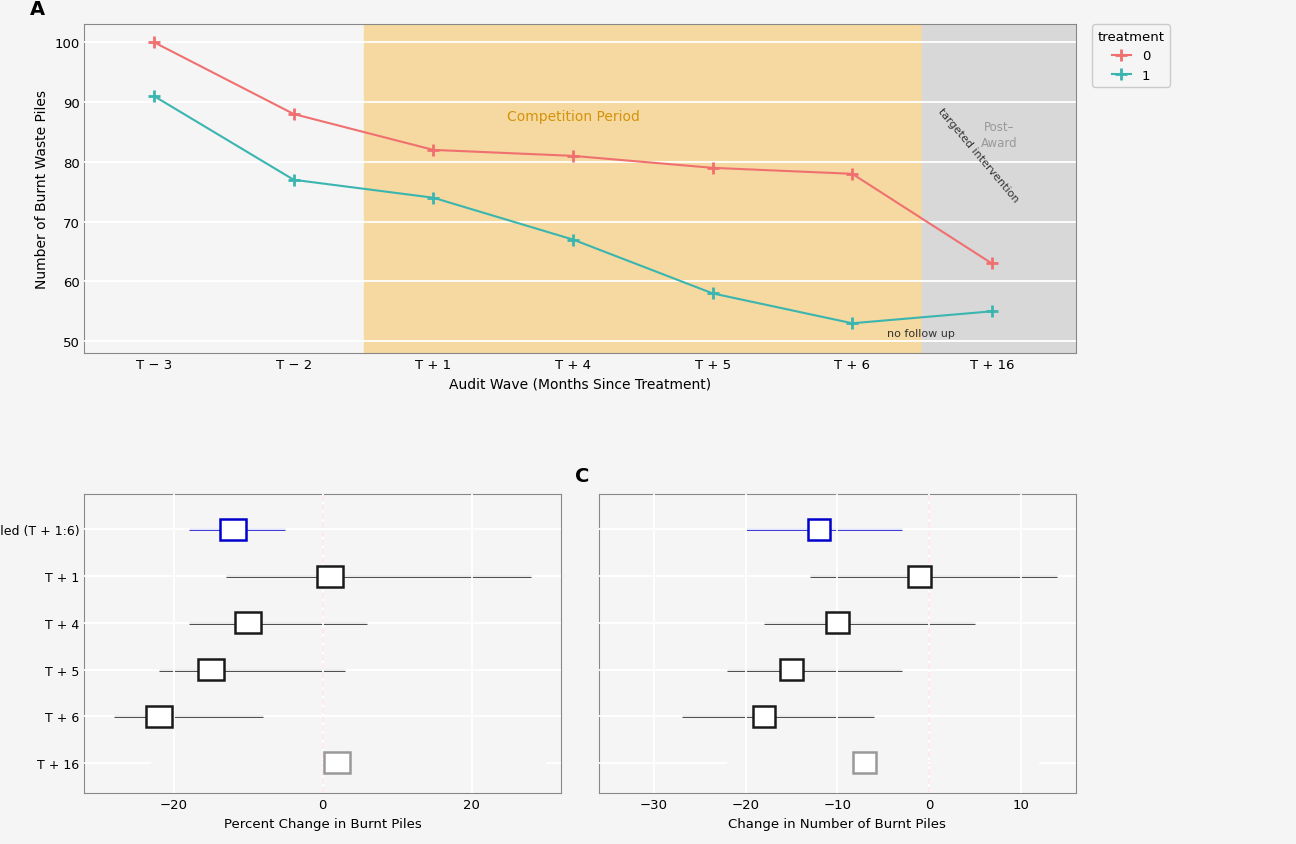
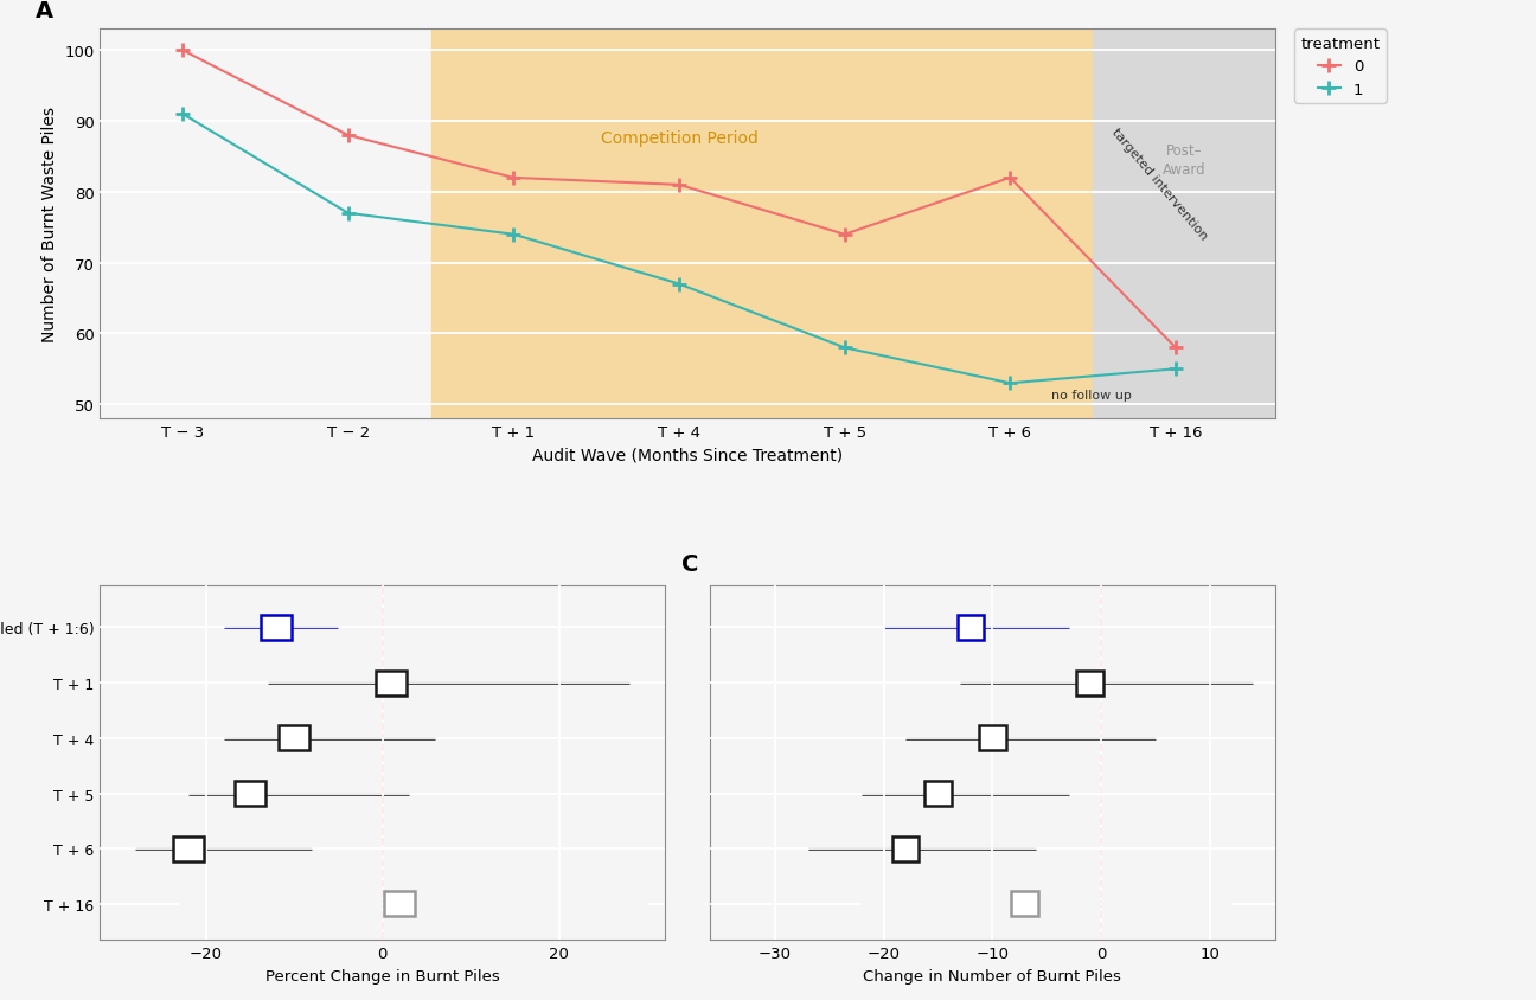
0/T + 5: 79 -> 74
0/T + 6: 78 -> 82
0/T + 16: 63 -> 58
